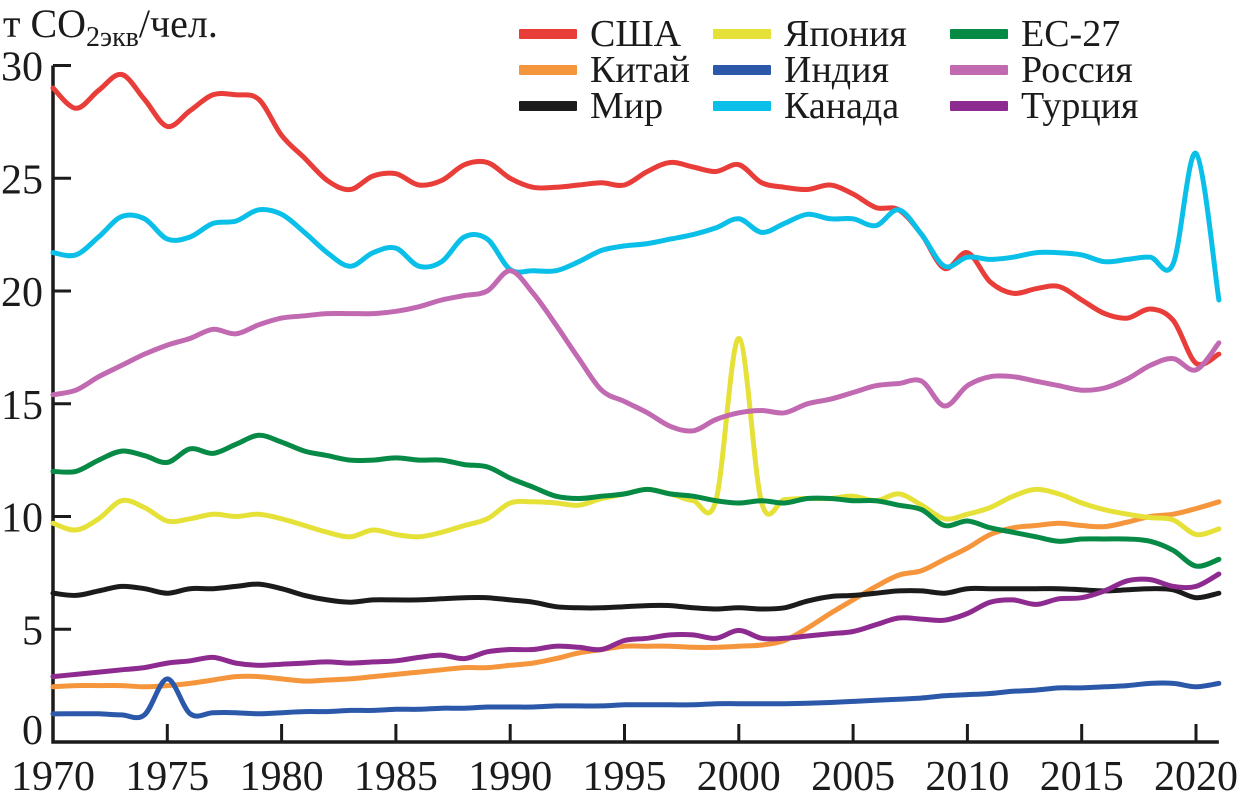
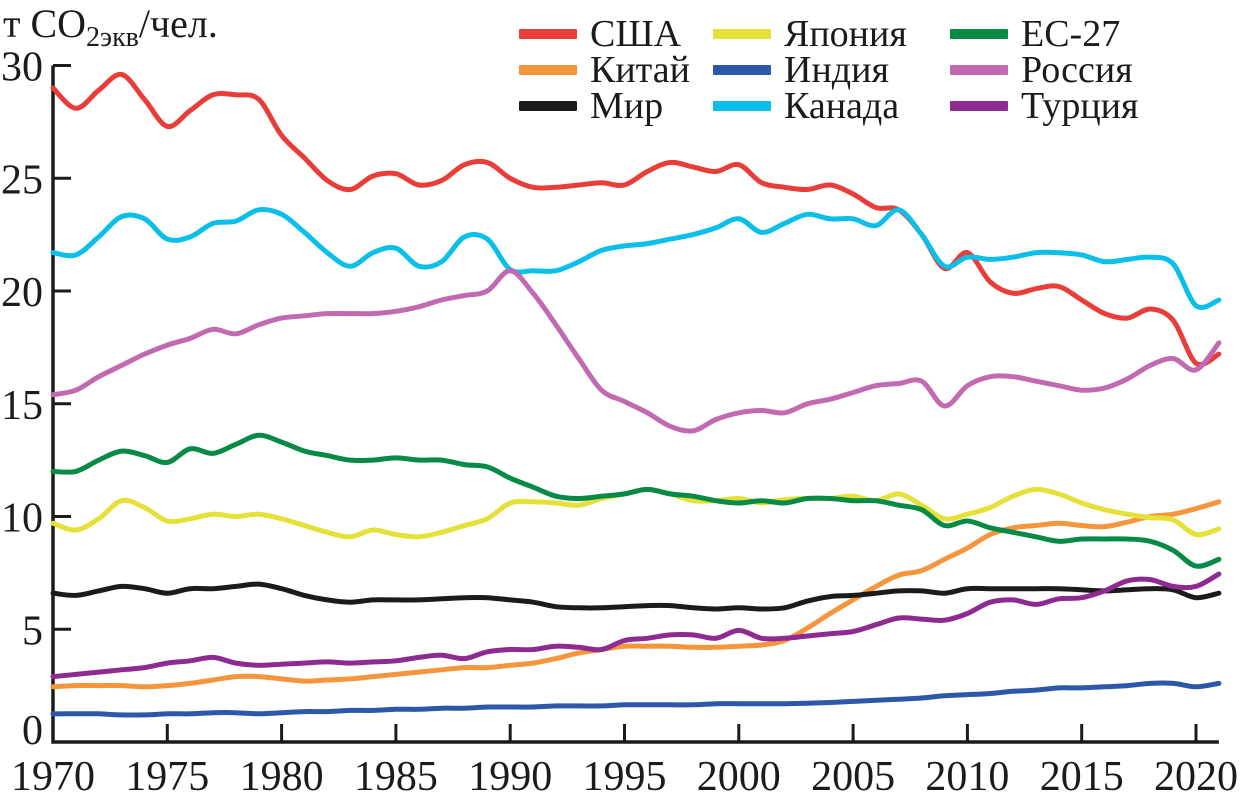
Индия/1975: 2.8 -> 1.2
Япония/2000: 17.9 -> 10.8
Канада/2020: 26.1 -> 19.4
